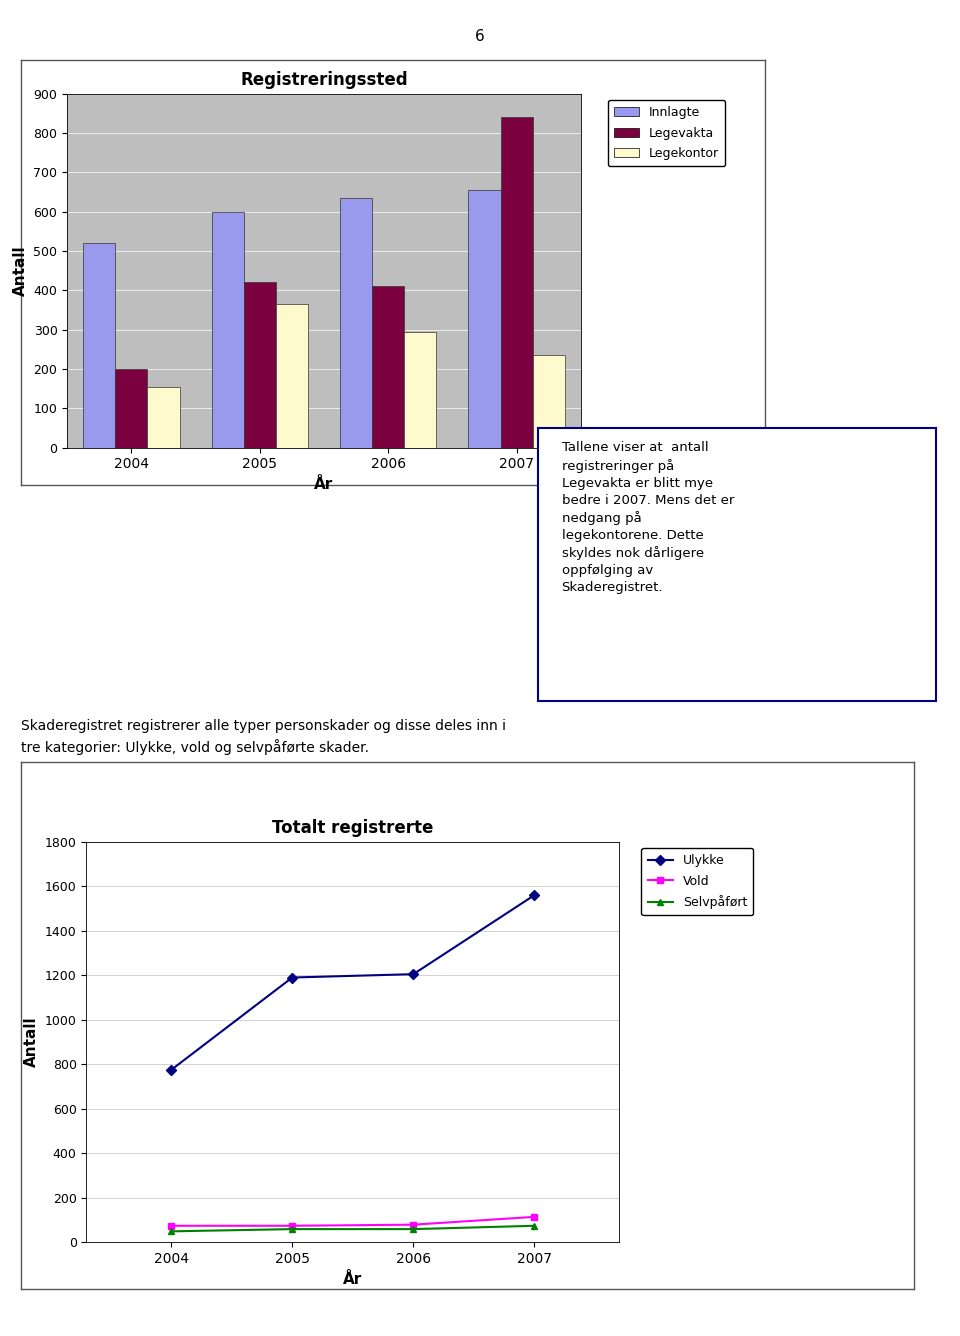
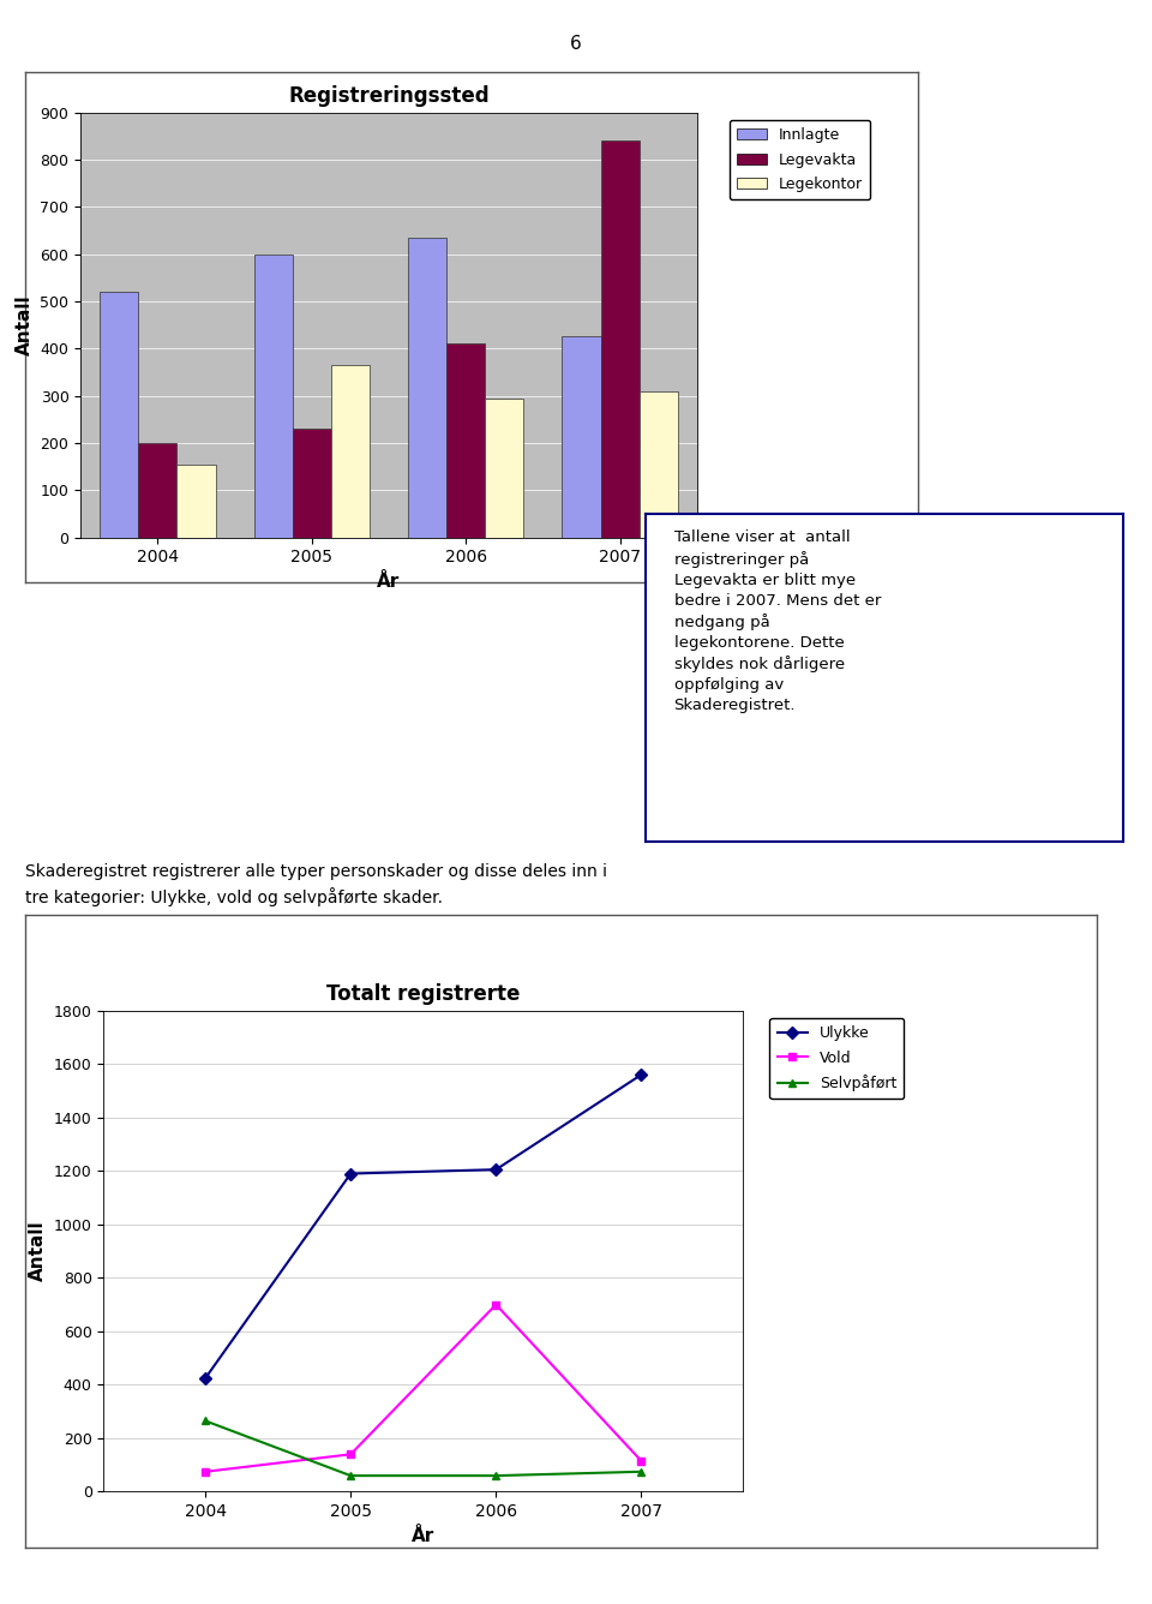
Registreringssted/Legevakta/2005: 420 -> 230
Registreringssted/Innlagte/2007: 655 -> 425
Registreringssted/Legekontor/2007: 235 -> 310
Totalt registrerte/Ulykke/2004: 775 -> 425
Totalt registrerte/Selvpåført/2004: 50 -> 265
Totalt registrerte/Vold/2005: 75 -> 140
Totalt registrerte/Vold/2006: 80 -> 700
